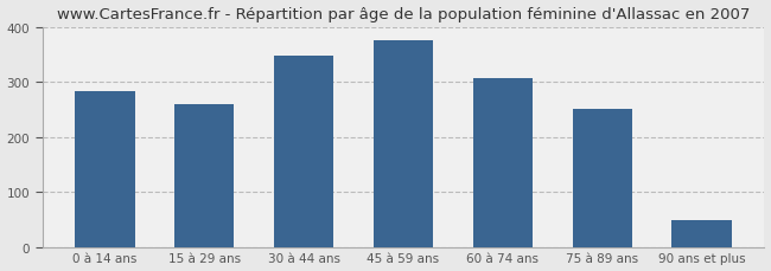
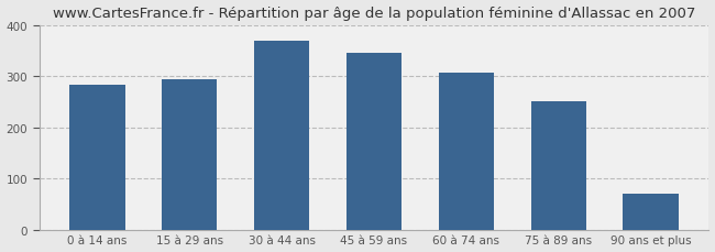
15 à 29 ans: 260 -> 295
30 à 44 ans: 348 -> 370
45 à 59 ans: 376 -> 345
90 ans et plus: 48 -> 70
